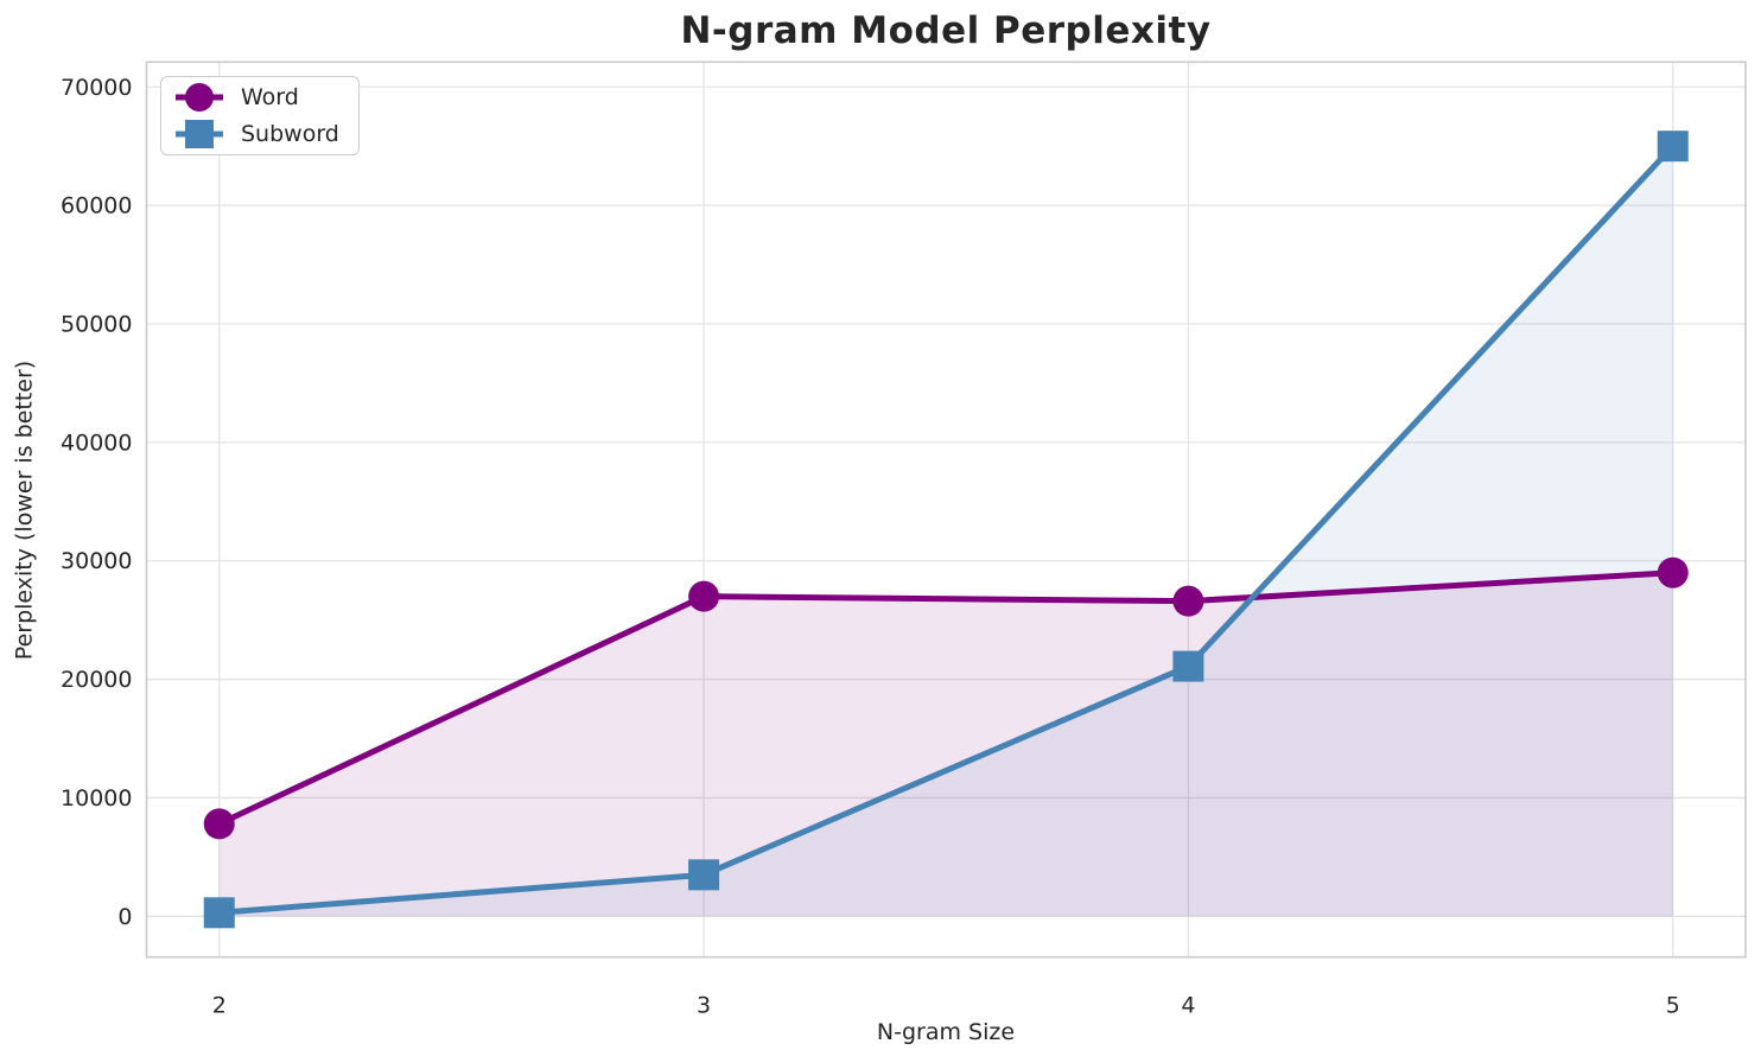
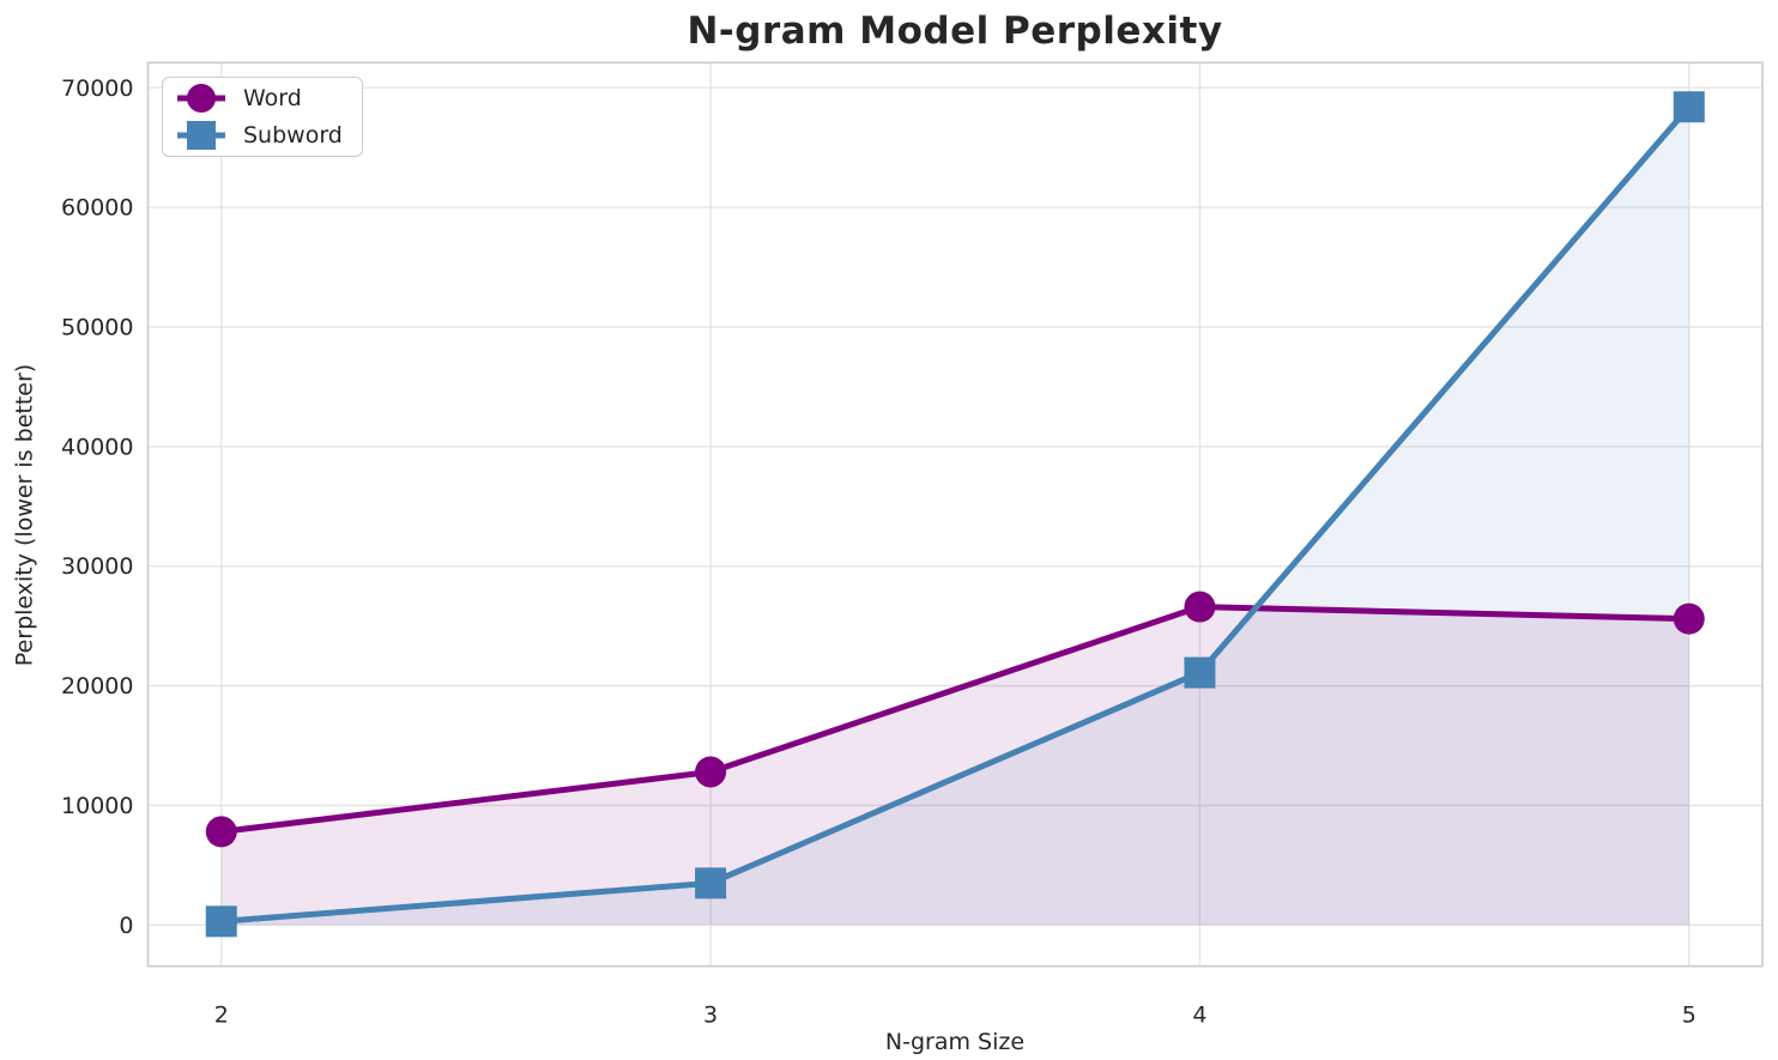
Word/3: 27000 -> 13000
Word/5: 29000 -> 26000
Subword/5: 65000 -> 68000
